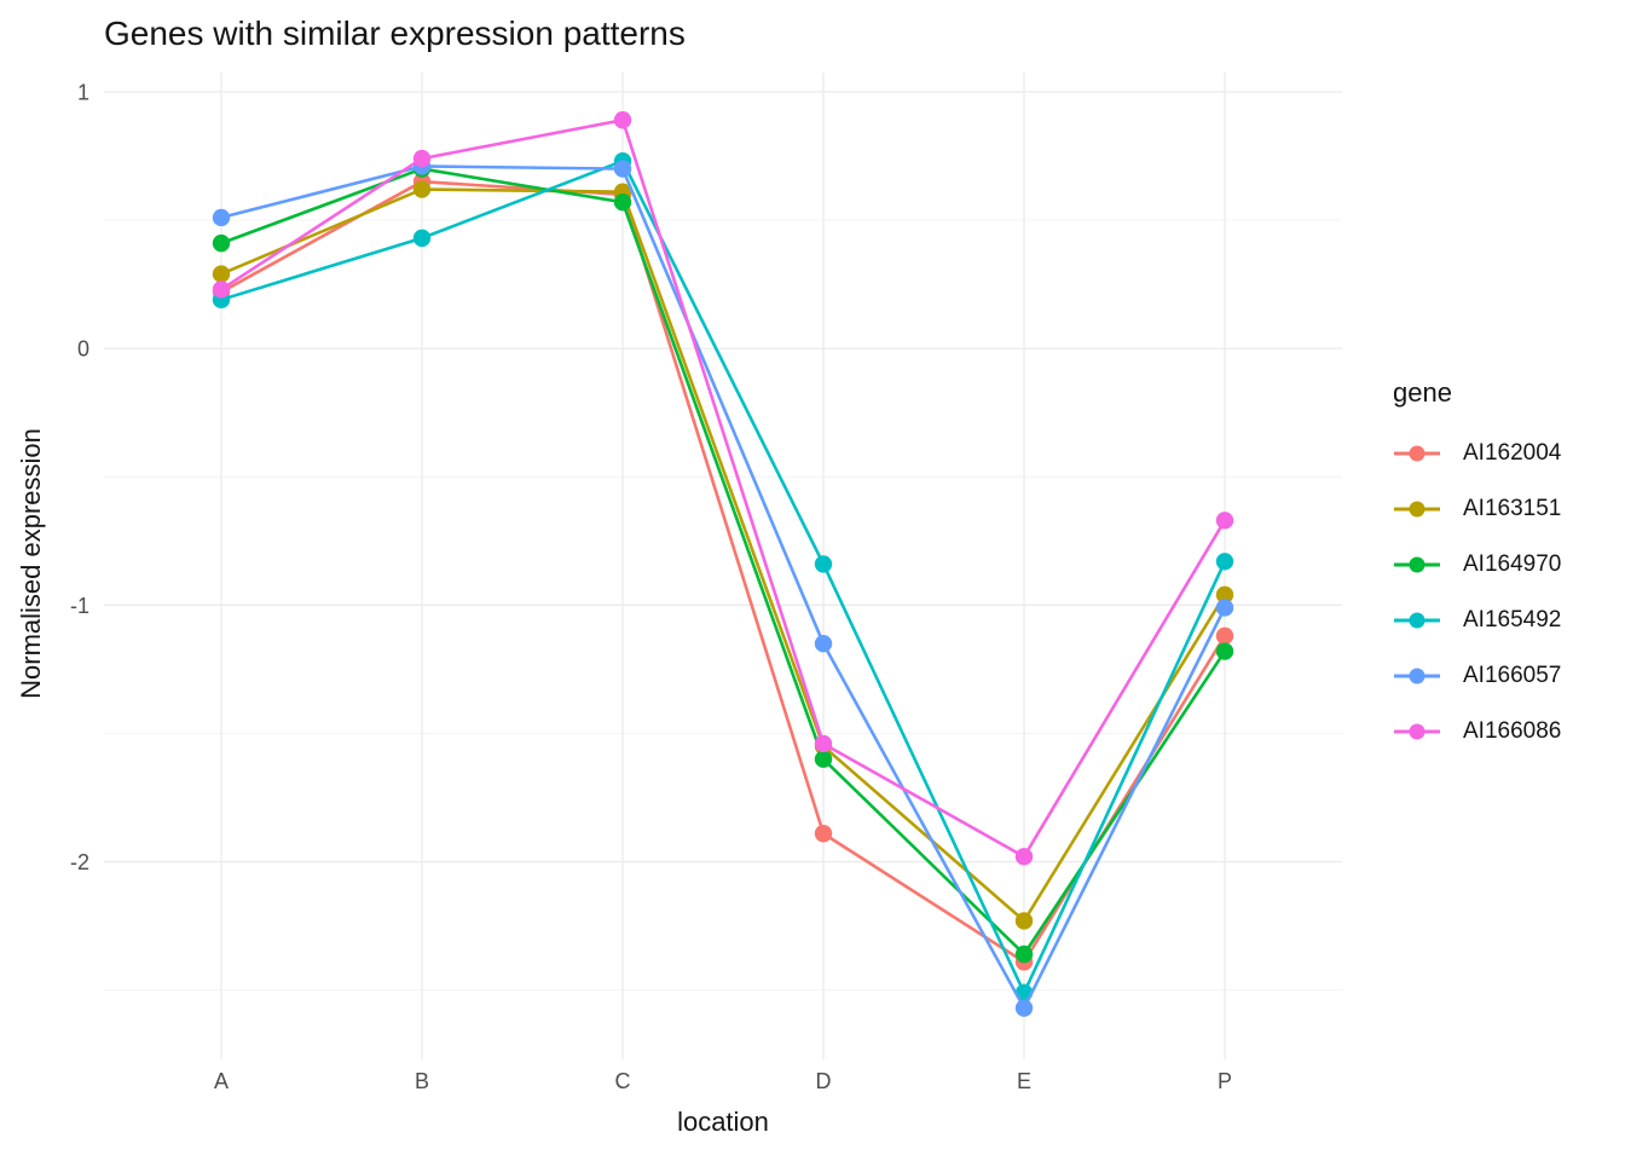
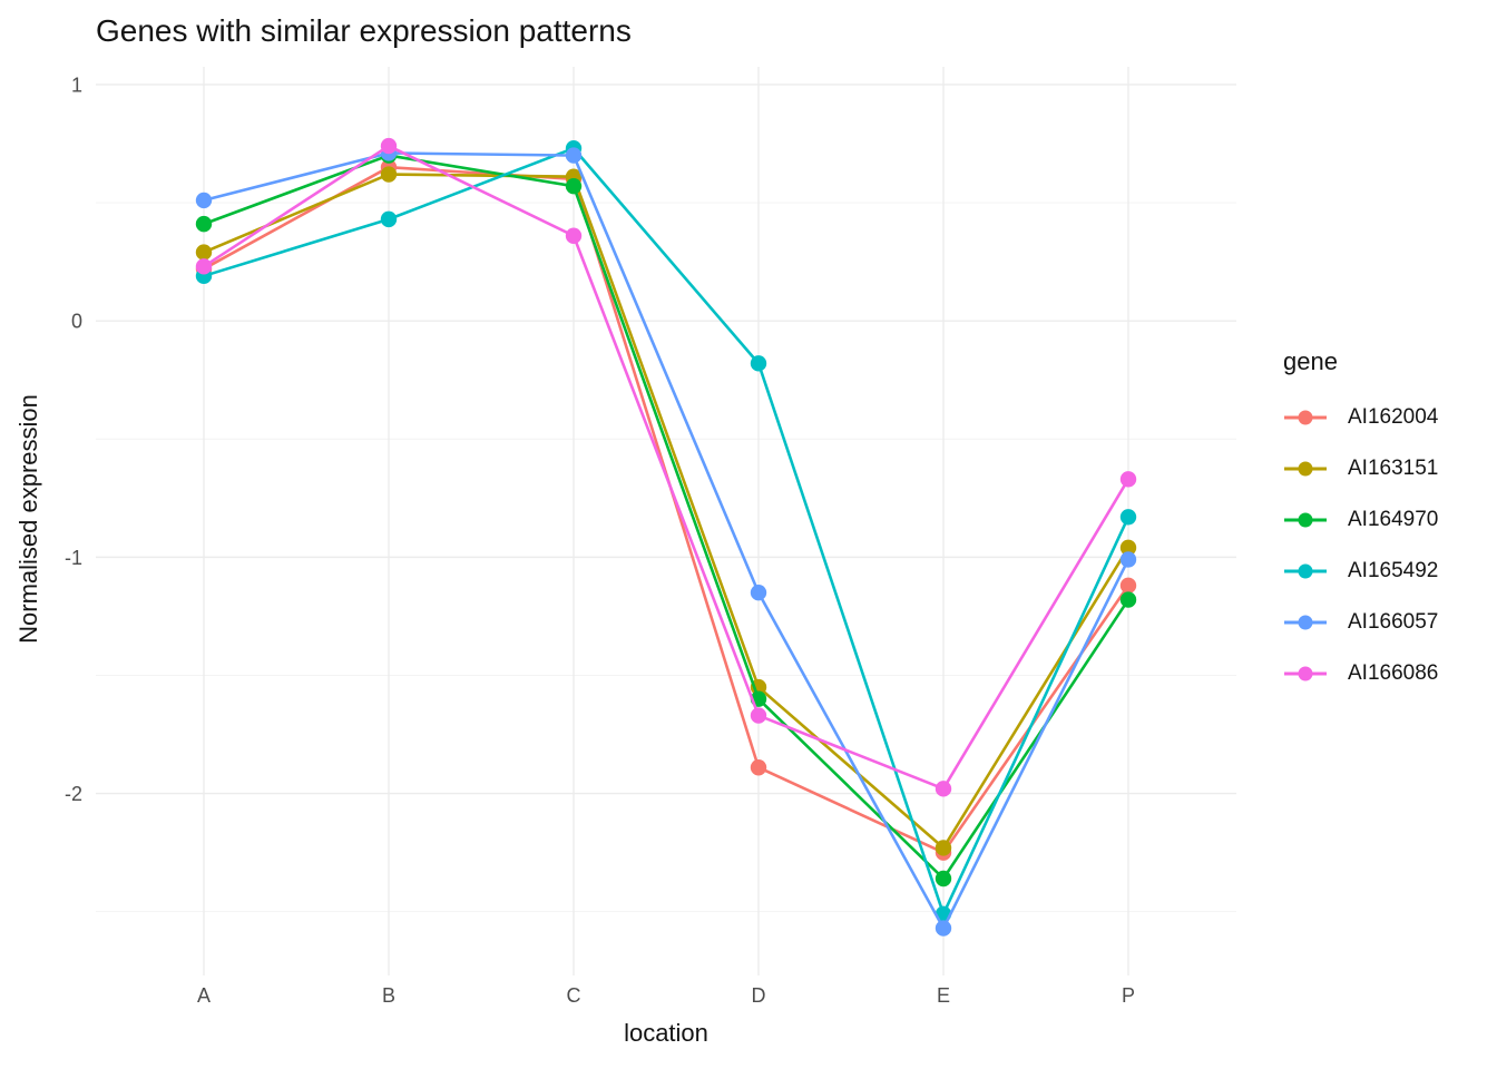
AI166086/C: 0.89 -> 0.36
AI165492/D: -0.84 -> -0.18
AI166086/D: -1.54 -> -1.67
AI162004/E: -2.39 -> -2.25
